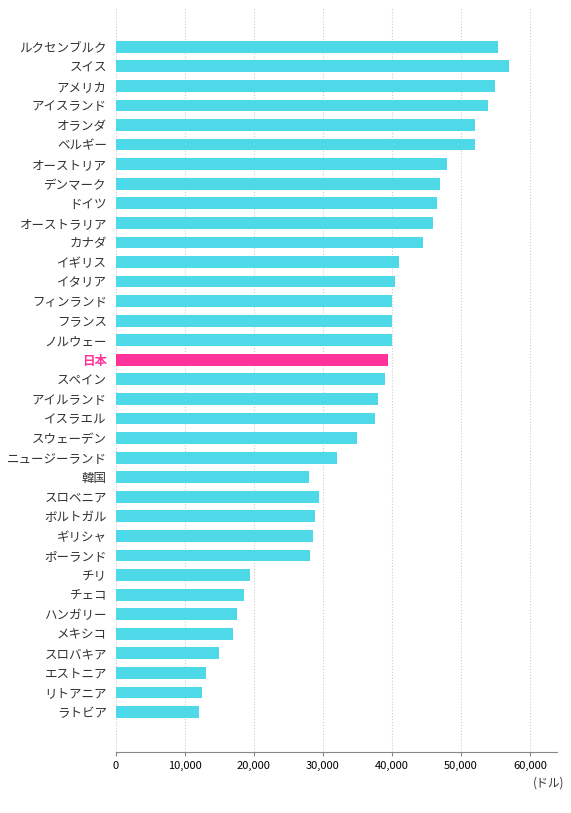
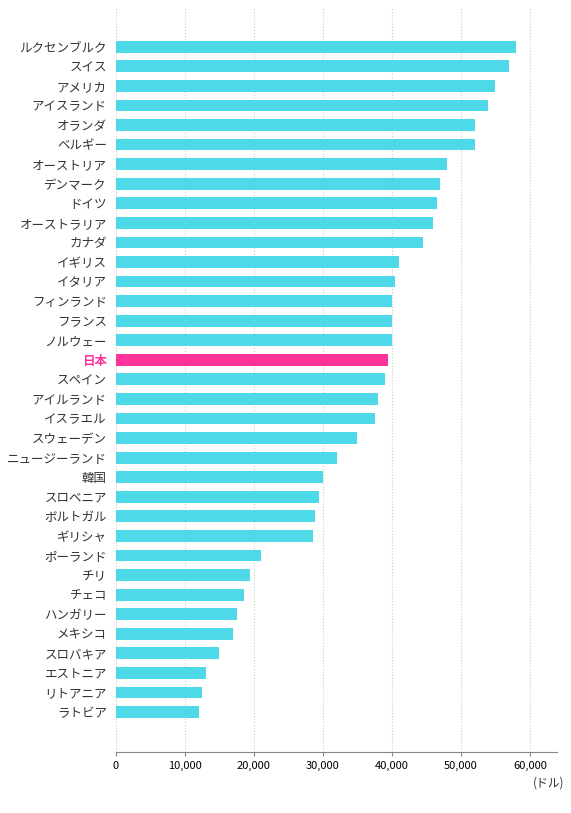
ルクセンブルク: 55,400 -> 58,000
韓国: 28,000 -> 30,000
ポーランド: 28,200 -> 21,000
